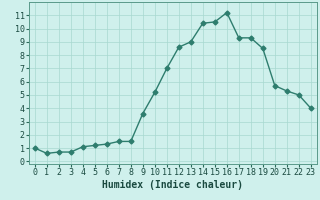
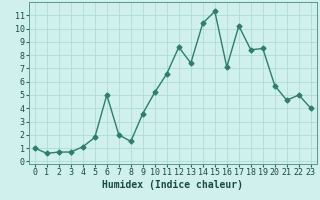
5: 1.2 -> 1.8
6: 1.3 -> 5.0
7: 1.5 -> 2.0
11: 7.0 -> 6.6
13: 9.0 -> 7.4
15: 10.5 -> 11.3
16: 11.2 -> 7.1
17: 9.3 -> 10.2
18: 9.3 -> 8.4
21: 5.3 -> 4.6
